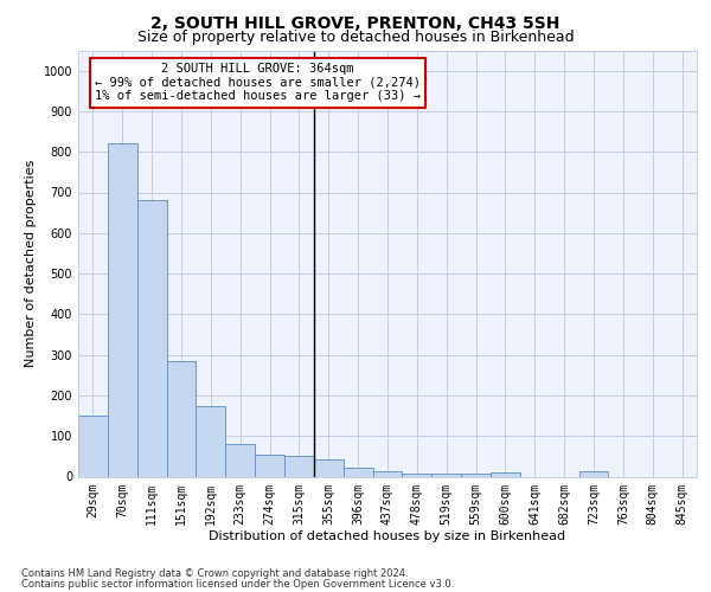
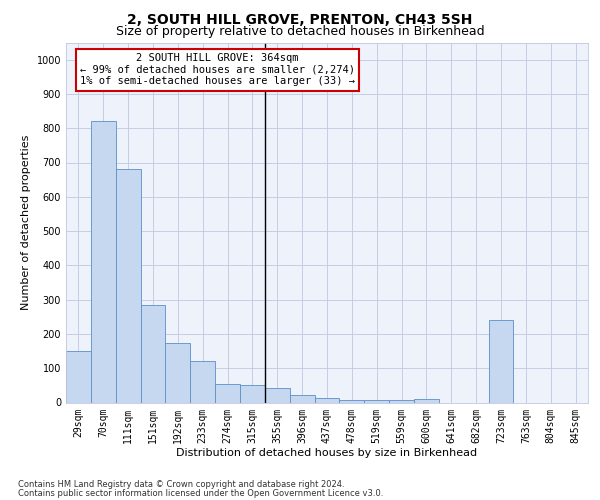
233sqm: 80 -> 120
723sqm: 12 -> 240
